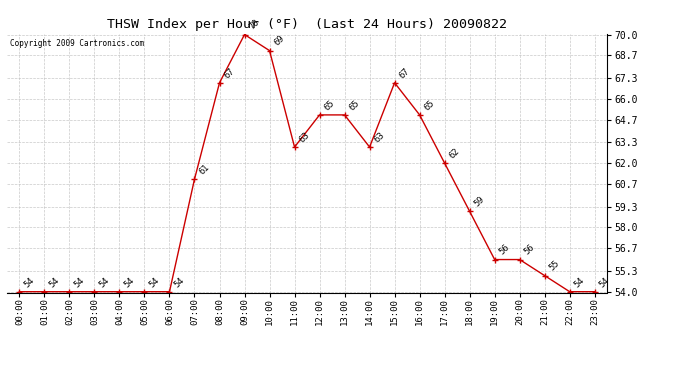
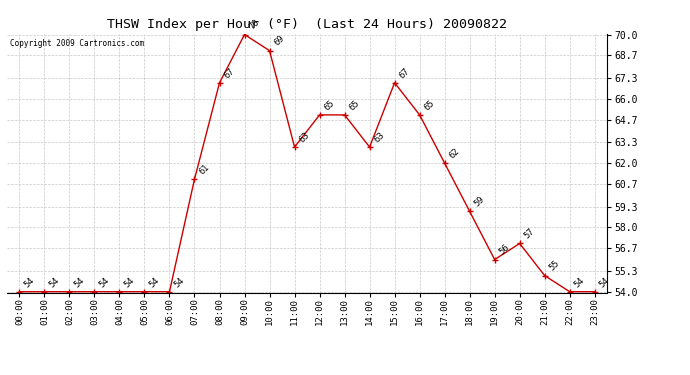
20:00: 56 -> 57
